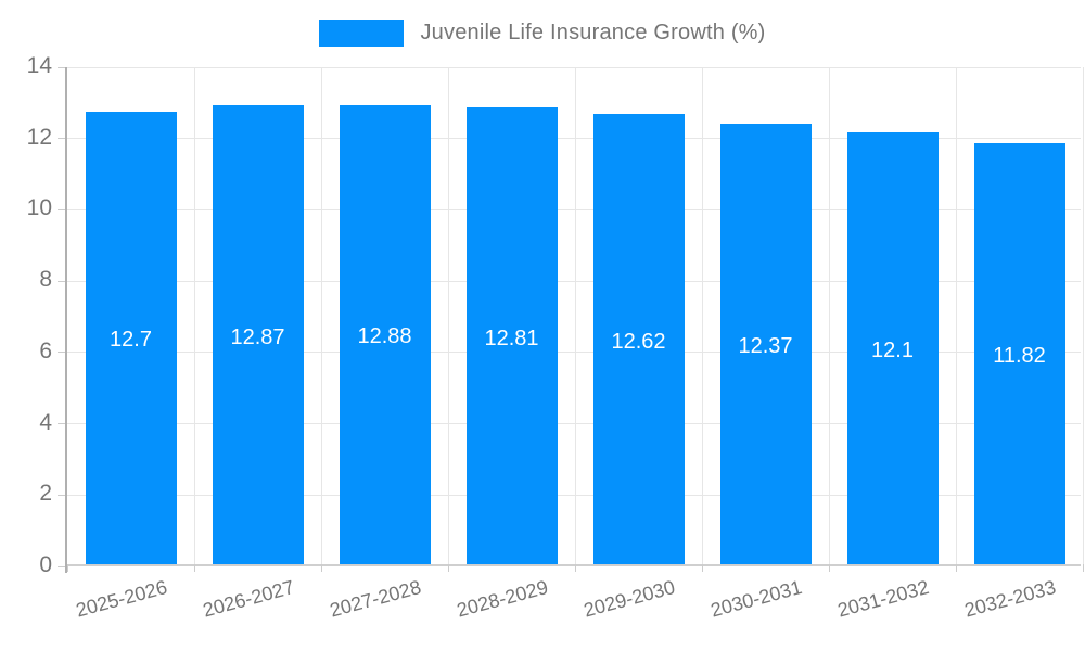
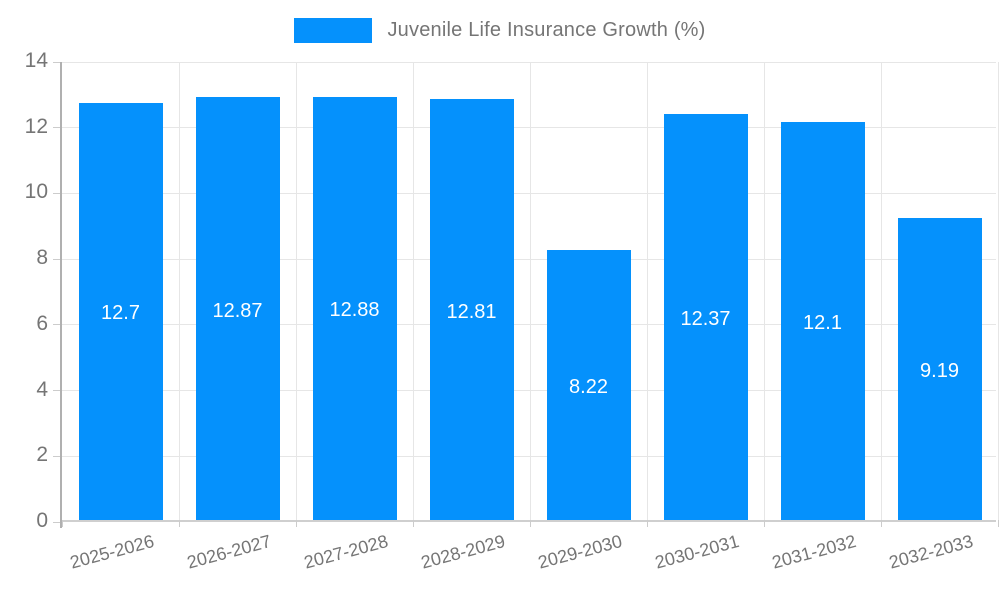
2029-2030: 12.62 -> 8.22
2032-2033: 11.82 -> 9.19
